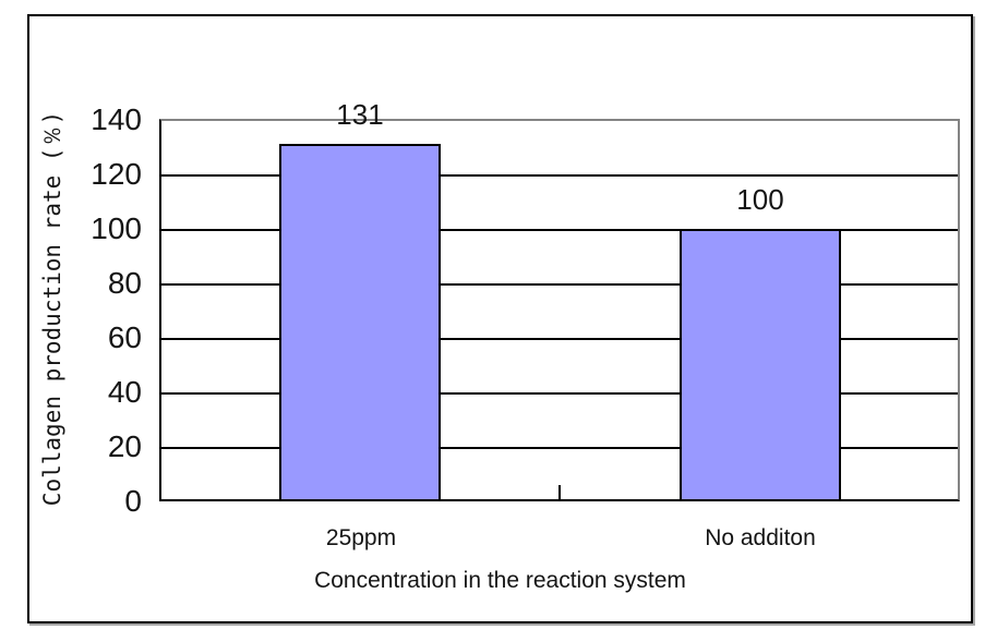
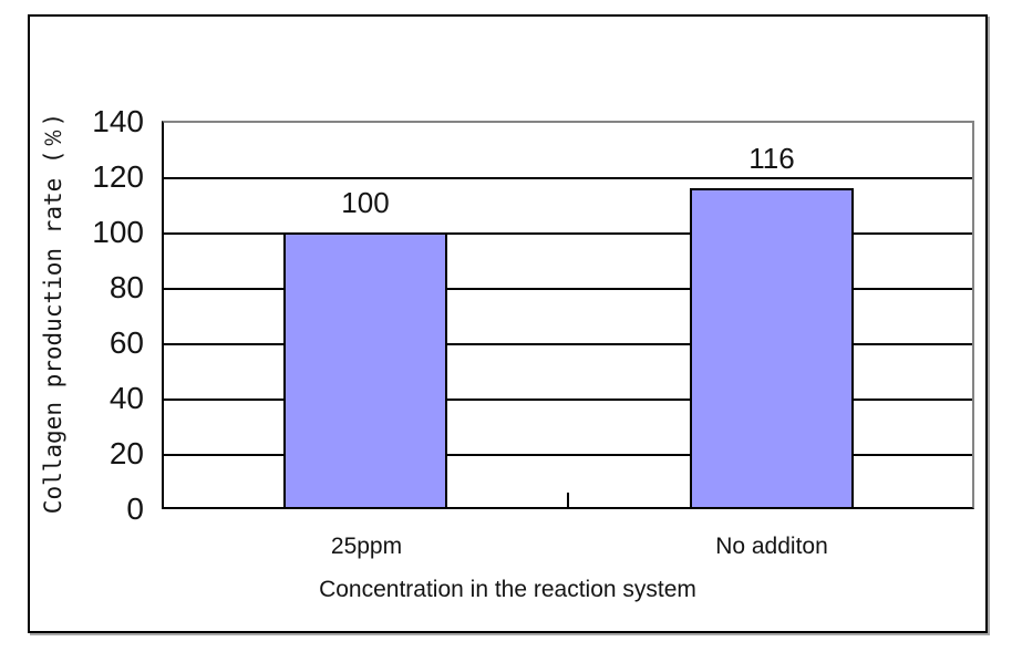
25ppm: 131 -> 100
No additon: 100 -> 116
